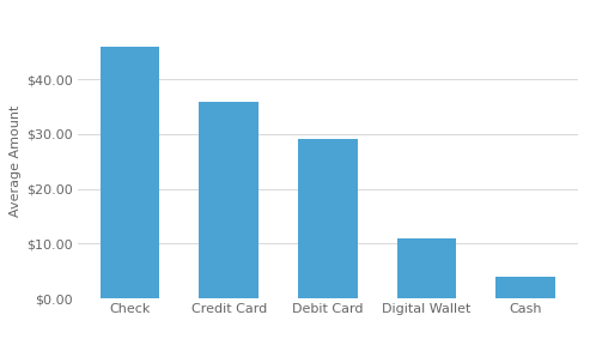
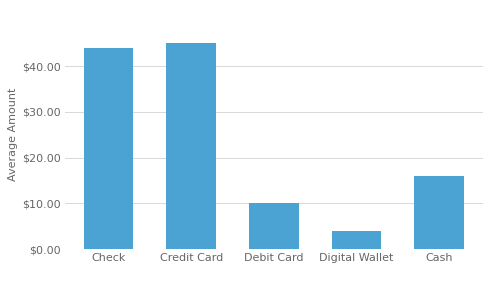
Check: $46 -> $44
Credit Card: $36 -> $45
Debit Card: $29 -> $10
Digital Wallet: $11 -> $4
Cash: $4 -> $16
